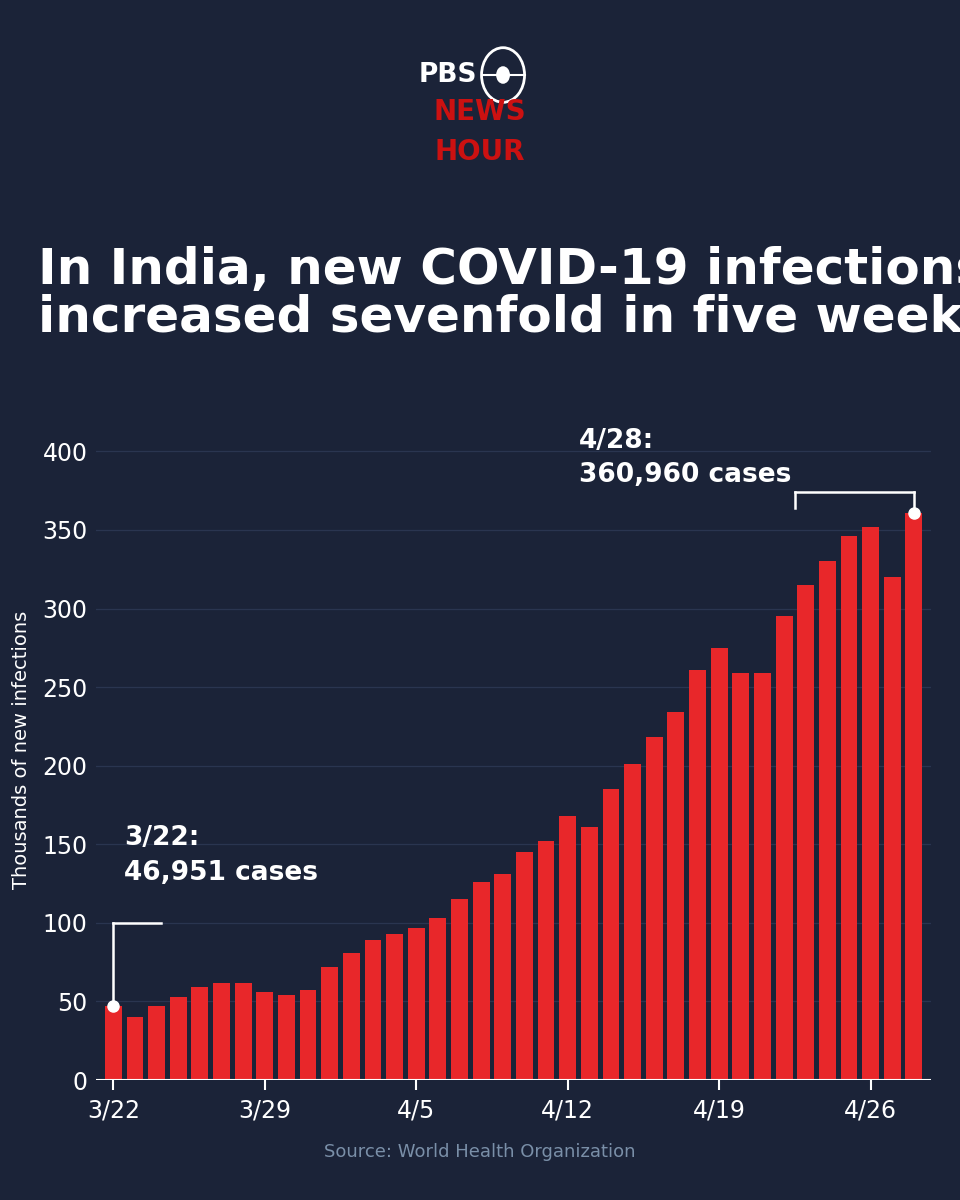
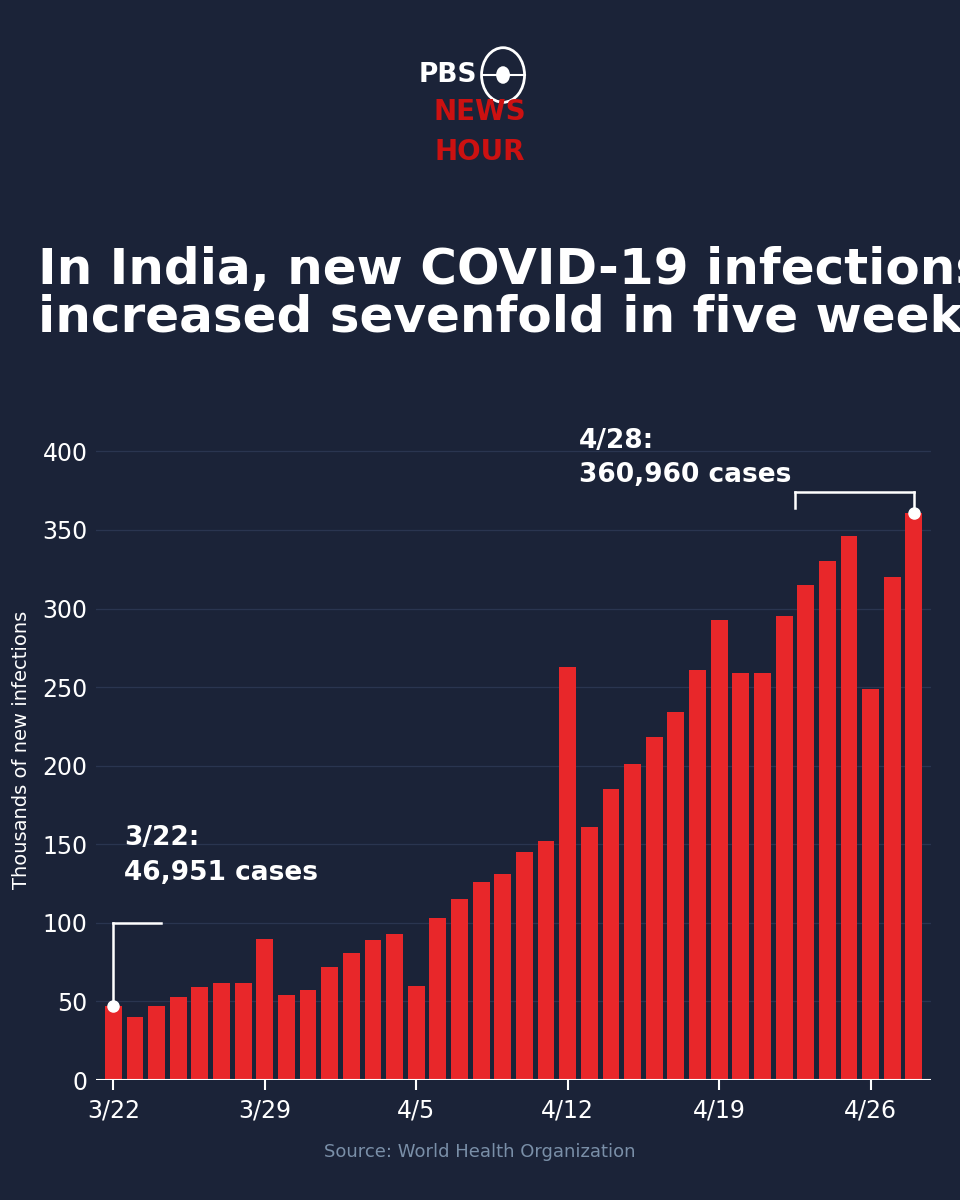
3/29: 56 -> 90
4/5: 97 -> 60
4/12: 168 -> 263
4/19: 275 -> 293
4/26: 352 -> 249
